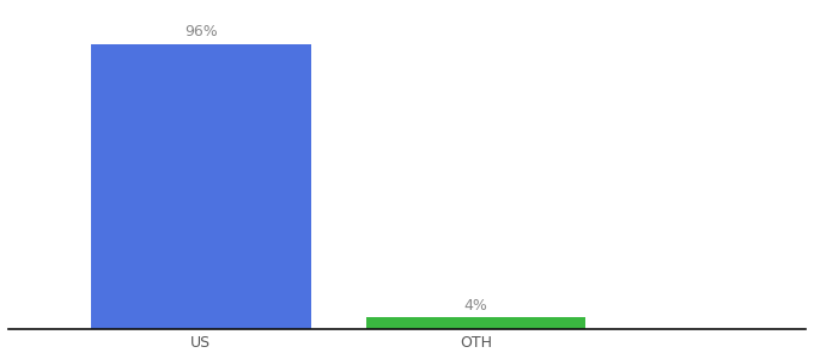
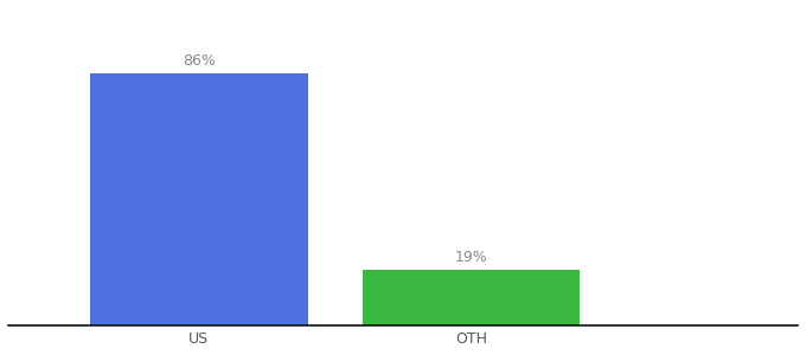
US: 96% -> 86%
OTH: 4% -> 19%
